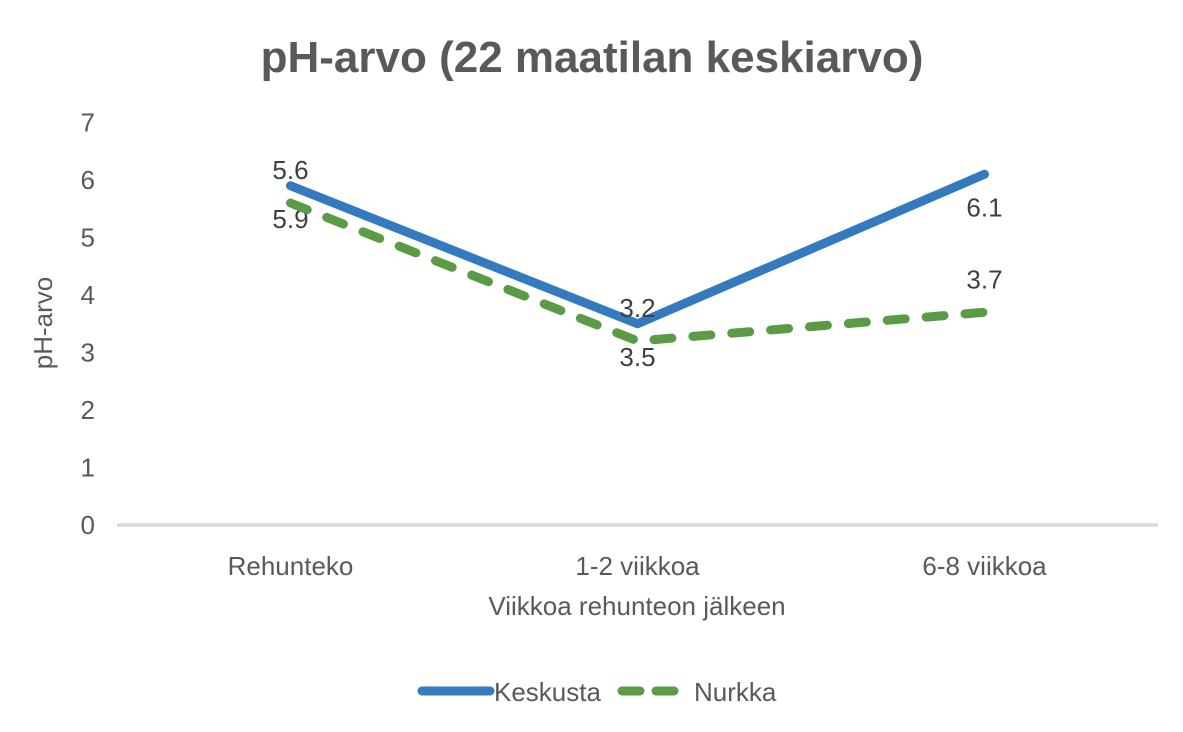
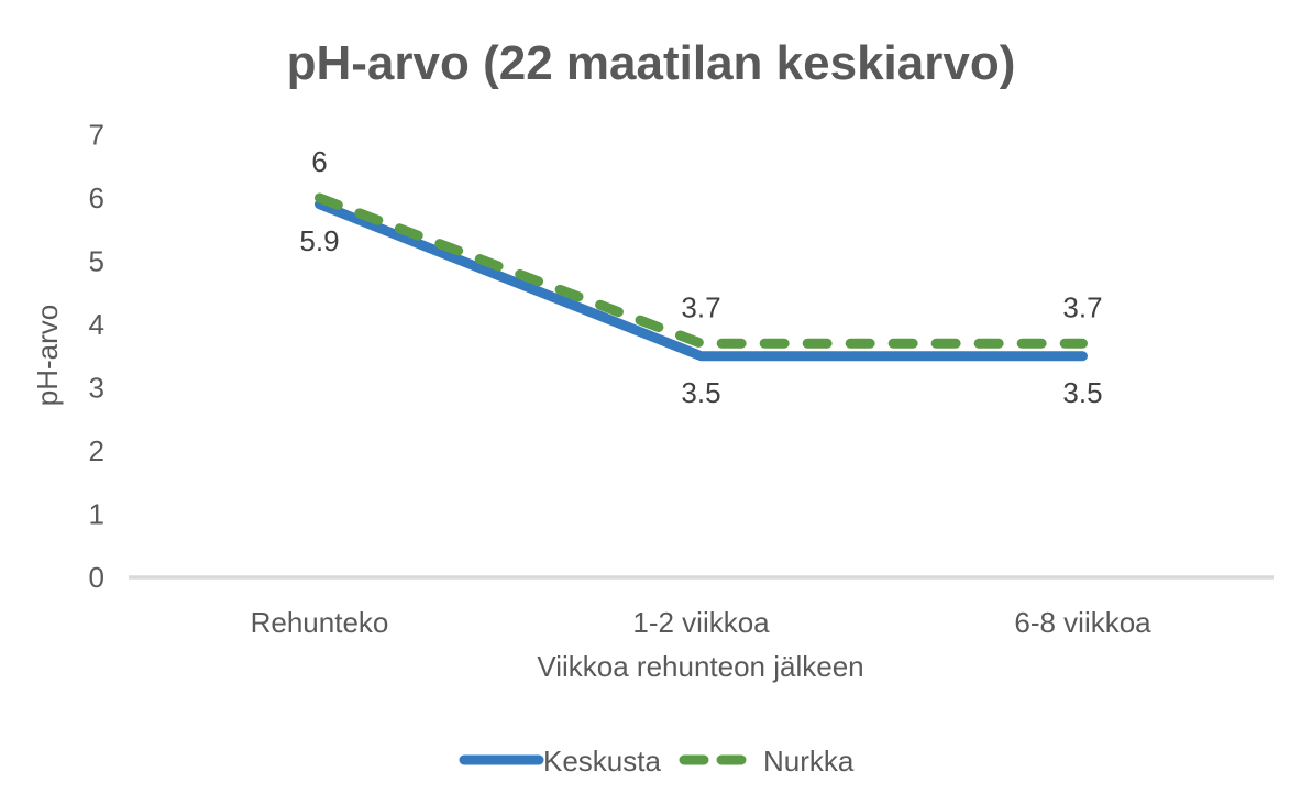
Nurkka/Rehunteko: 5.6 -> 6
Nurkka/1-2 viikkoa: 3.2 -> 3.7
Keskusta/6-8 viikkoa: 6.1 -> 3.5
